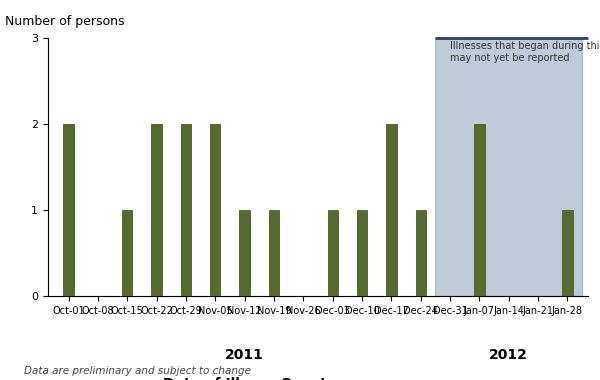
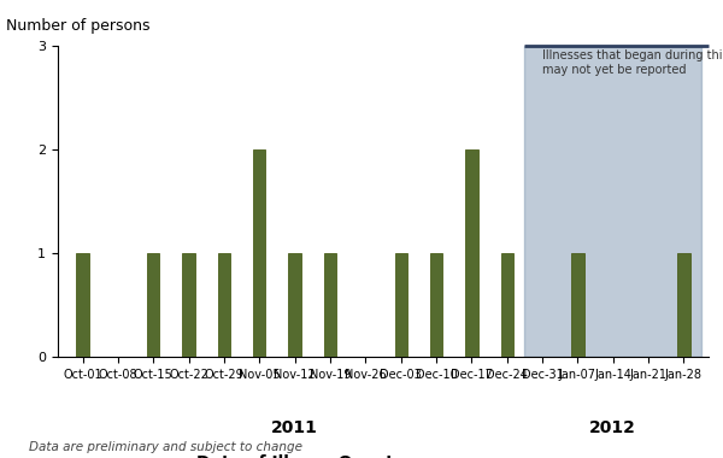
Oct-01: 2 -> 1
Oct-22: 2 -> 1
Oct-29: 2 -> 1
Jan-07: 2 -> 1
